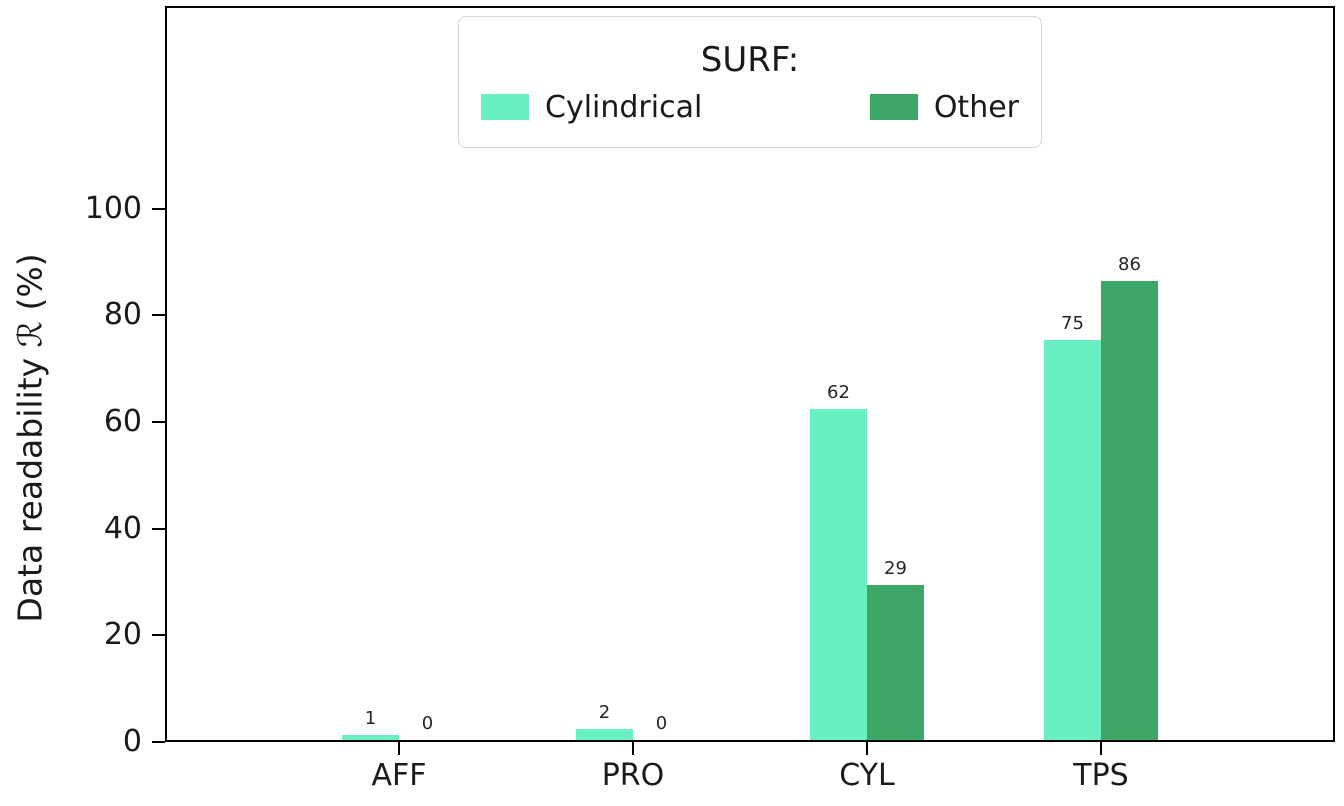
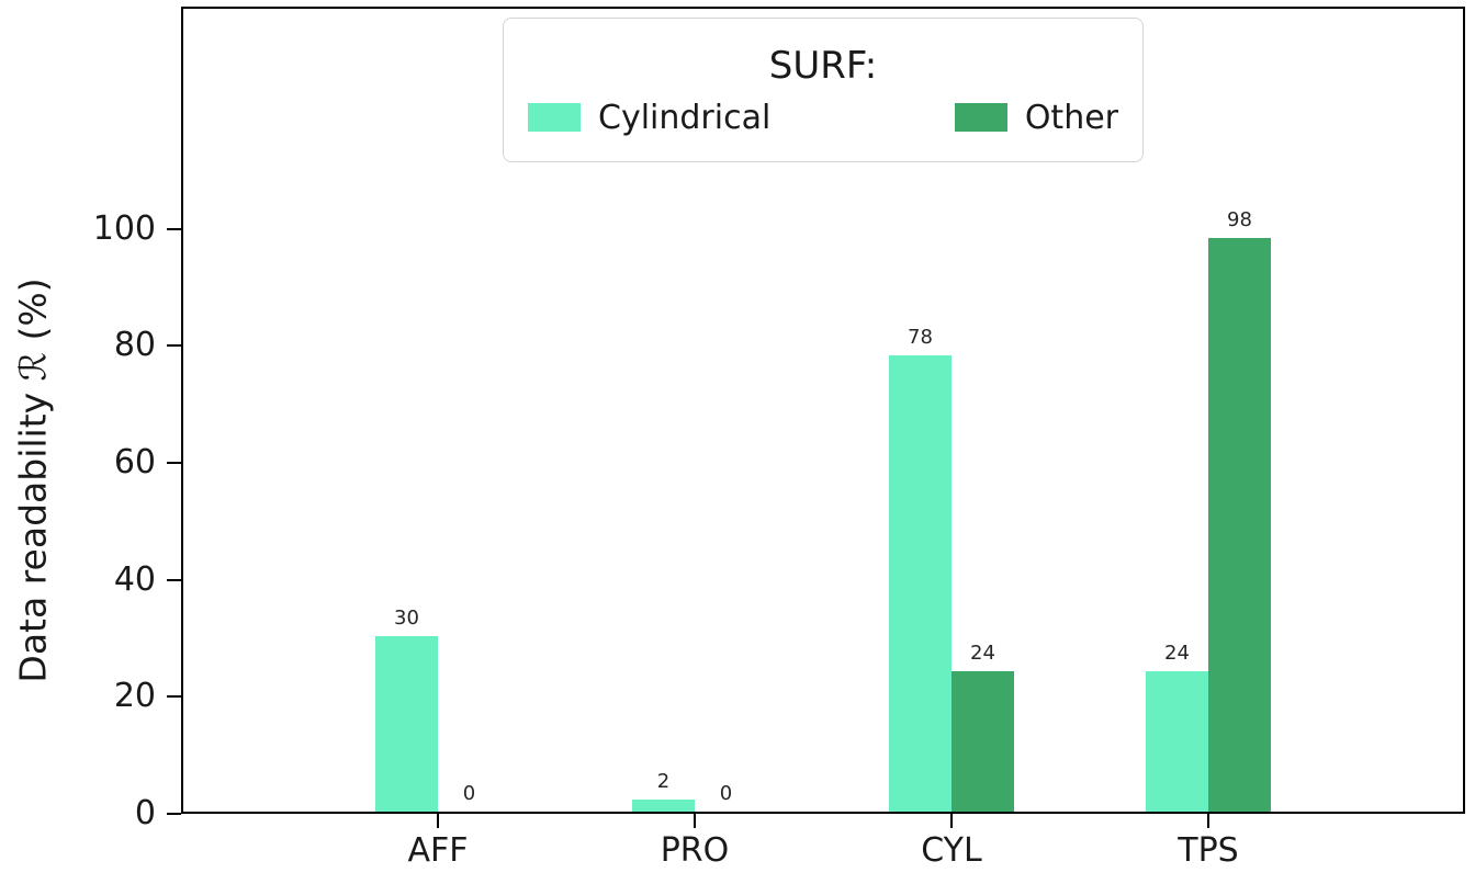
Cylindrical/AFF: 1 -> 30
Cylindrical/CYL: 62 -> 78
Other/CYL: 29 -> 24
Cylindrical/TPS: 75 -> 24
Other/TPS: 86 -> 98
